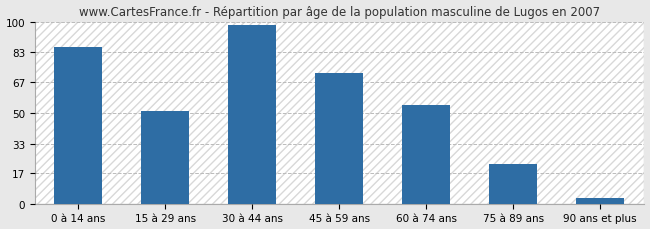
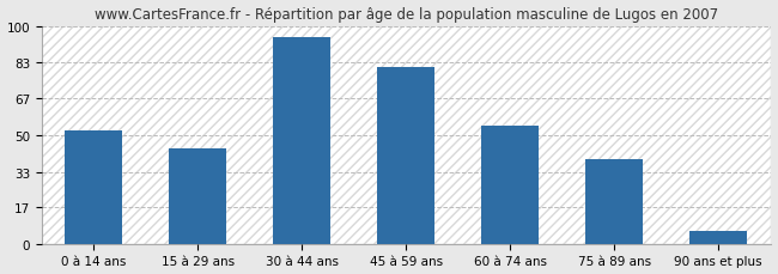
0 à 14 ans: 86 -> 52
15 à 29 ans: 51 -> 44
30 à 44 ans: 98 -> 95
45 à 59 ans: 72 -> 81
75 à 89 ans: 22 -> 39
90 ans et plus: 3 -> 6
